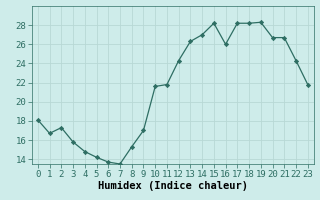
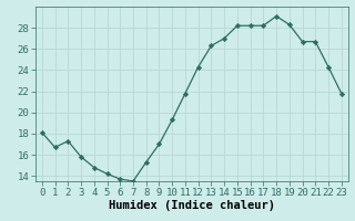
10: 21.6 -> 19.3
16: 26.0 -> 28.2
18: 28.2 -> 29.1
